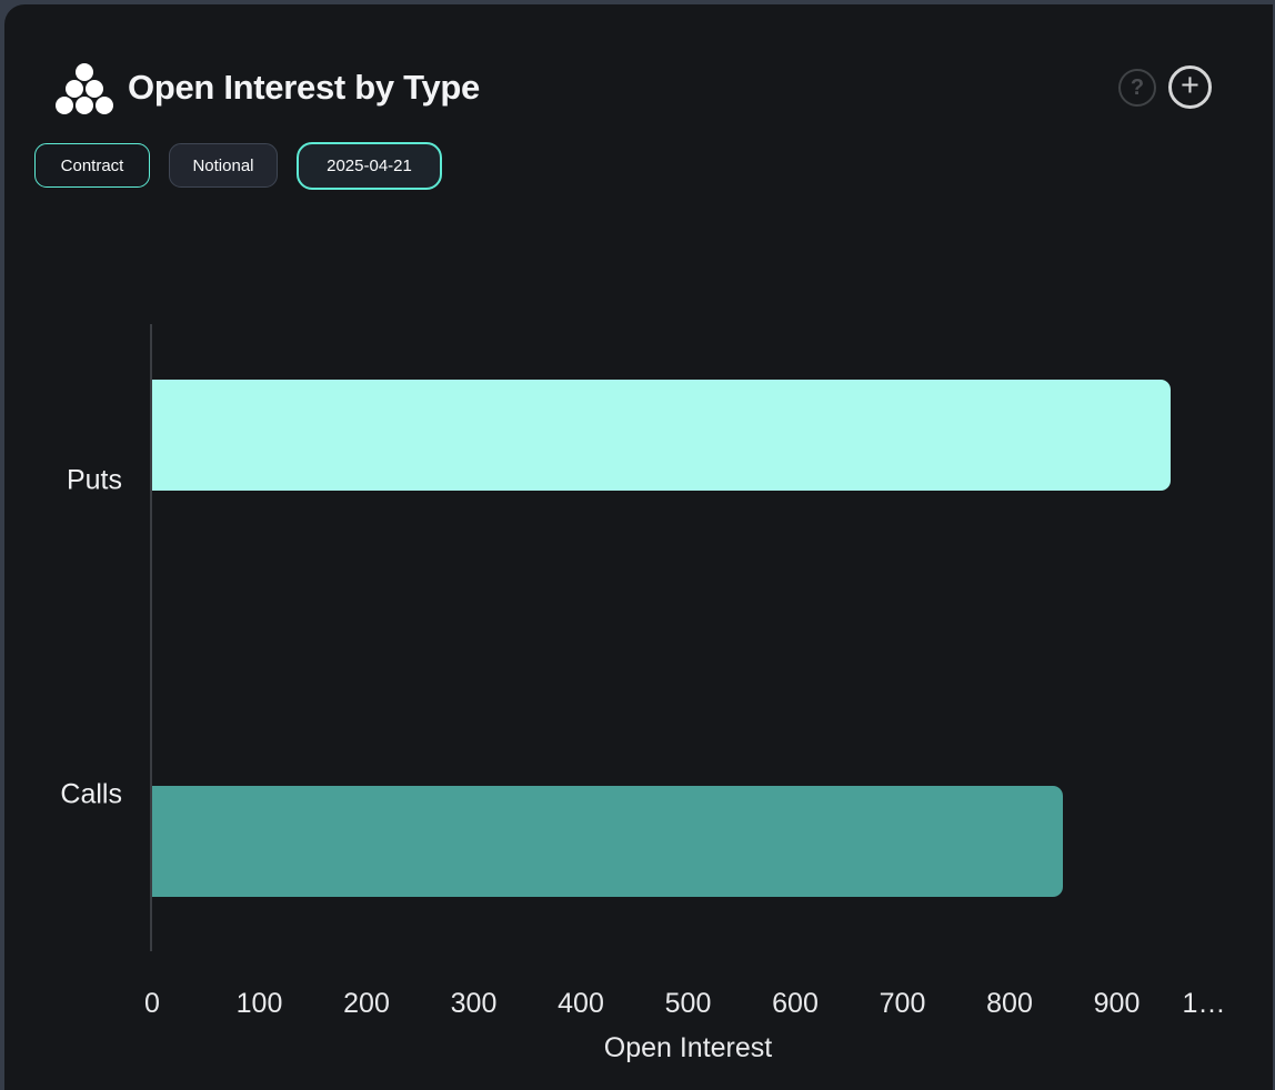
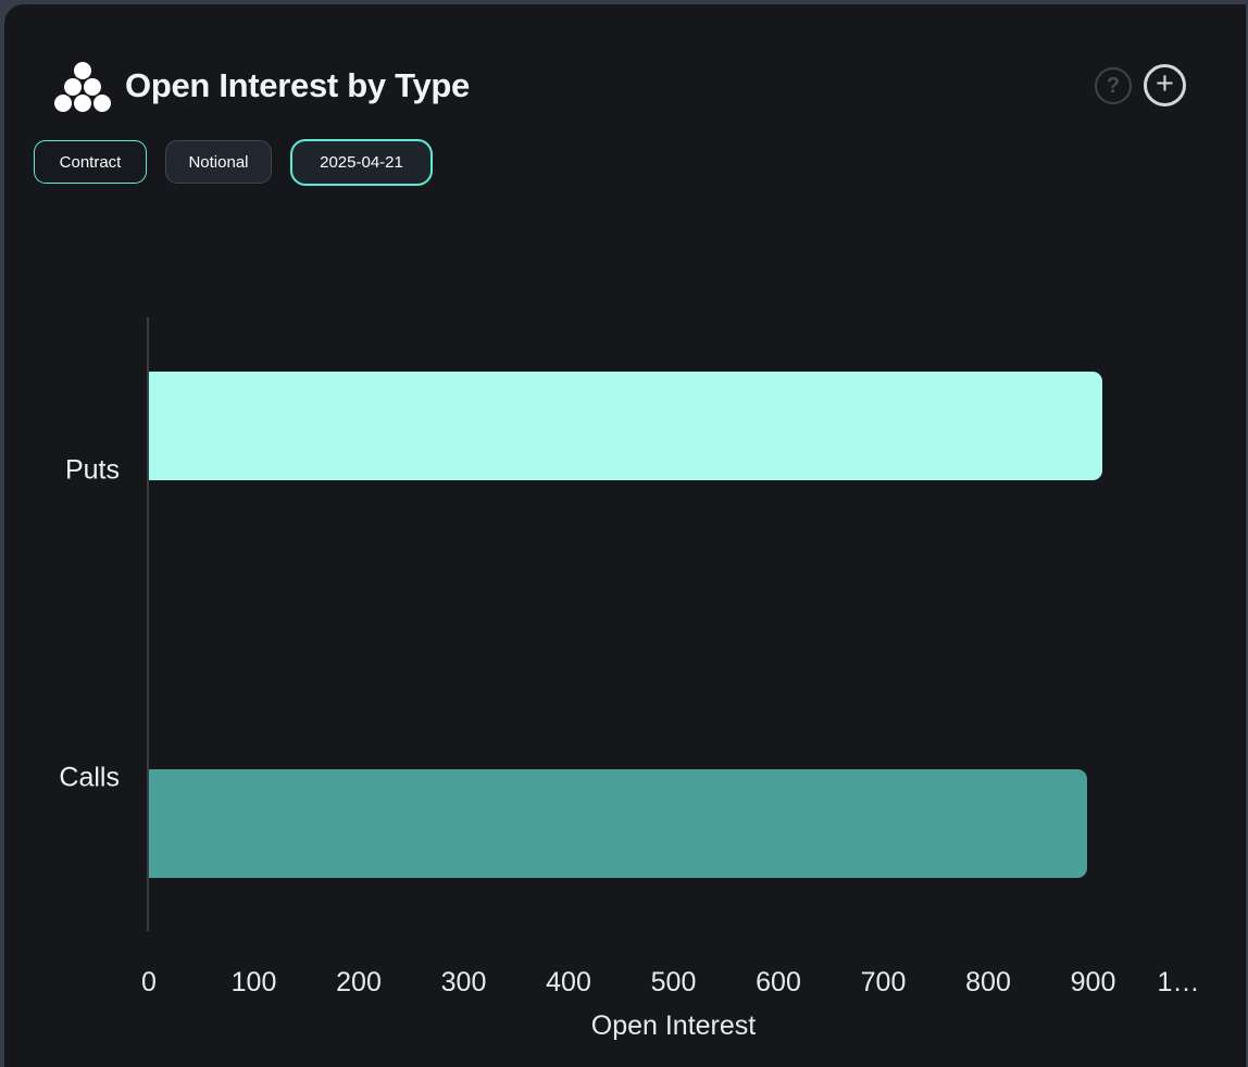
Puts: 950 -> 910
Calls: 850 -> 890
